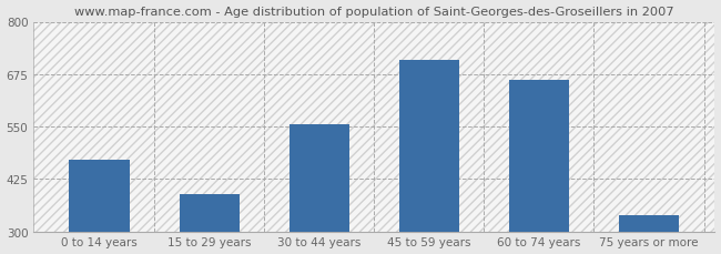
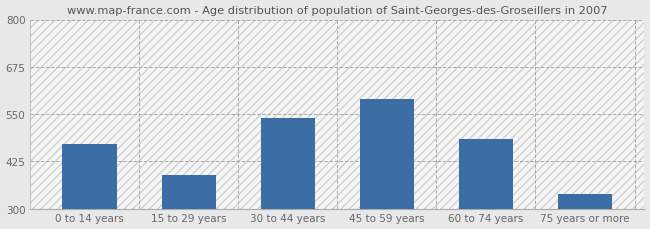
30 to 44 years: 555 -> 540
45 to 59 years: 710 -> 590
60 to 74 years: 660 -> 485
